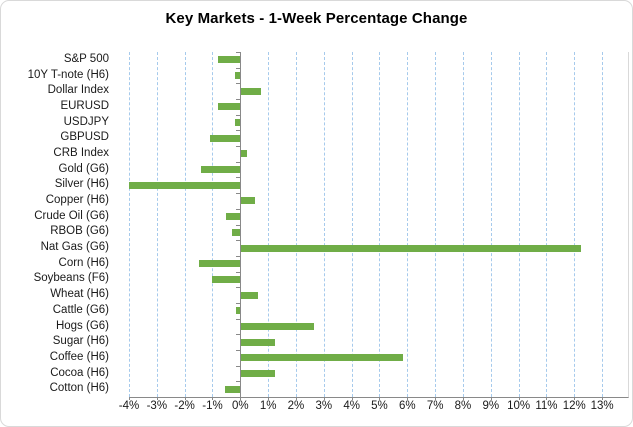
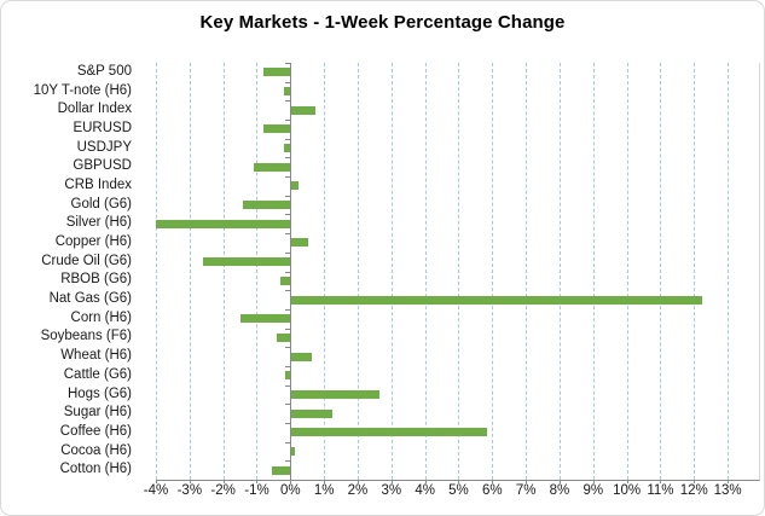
Crude Oil (G6): -0.5% -> -2.6%
Soybeans (F6): -1.0% -> -0.4%
Cocoa (H6): 1.2% -> 0.1%
